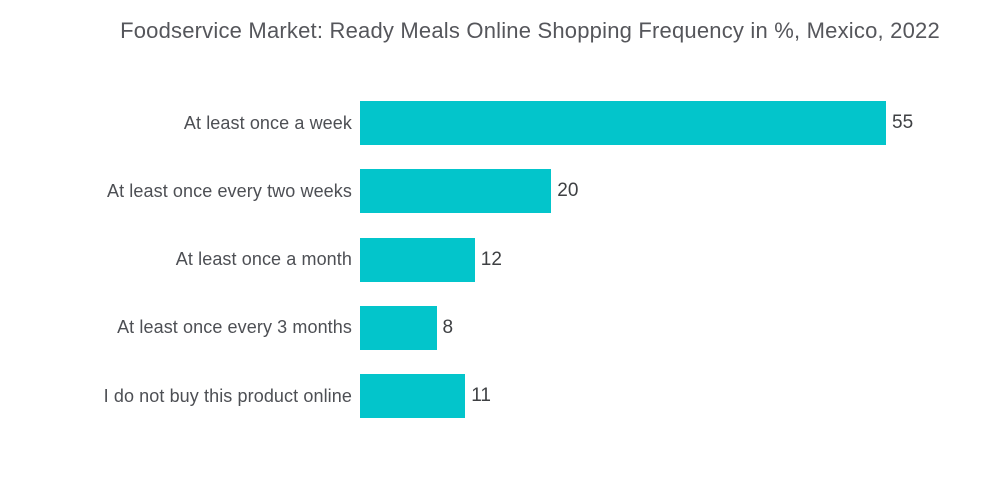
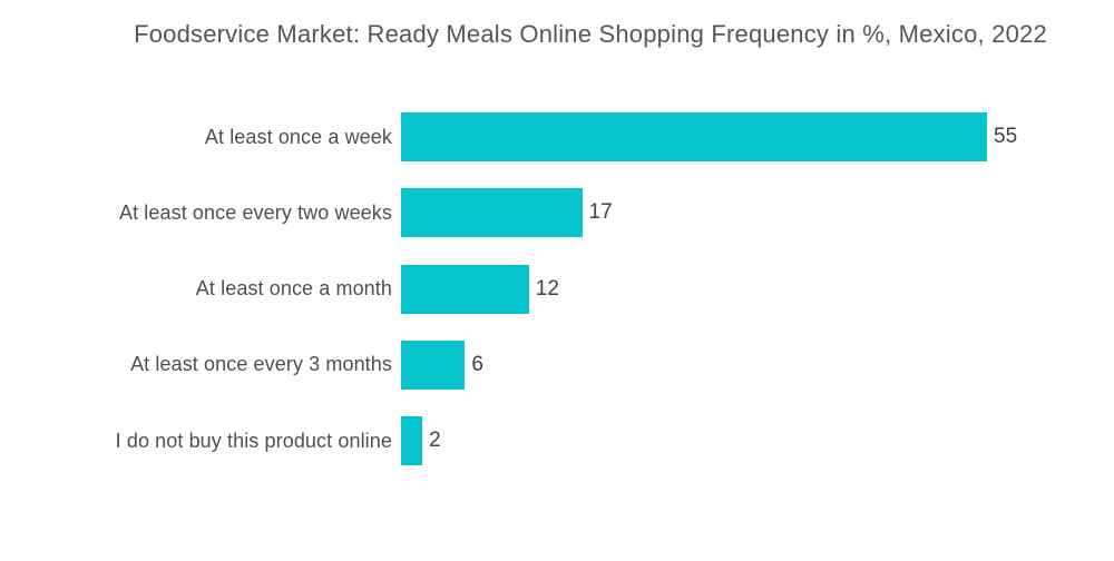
At least once every two weeks: 20 -> 17
At least once every 3 months: 8 -> 6
I do not buy this product online: 11 -> 2
